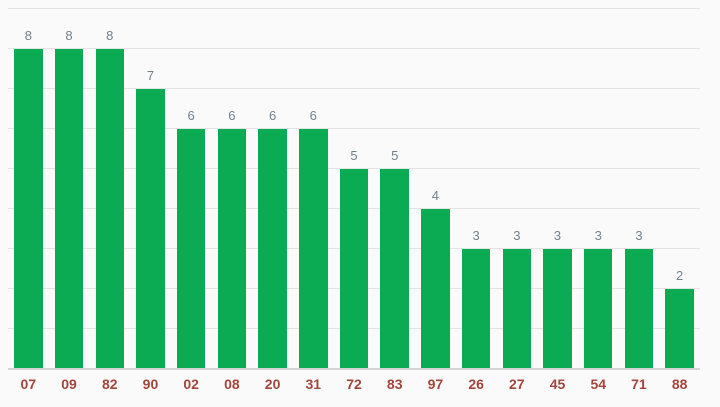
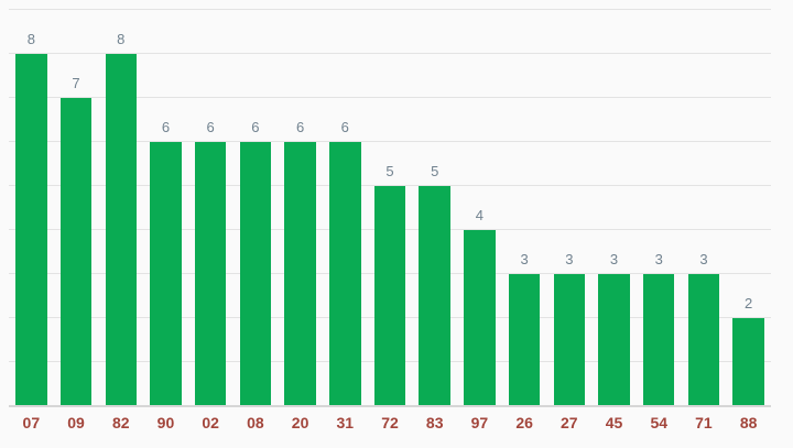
09: 8 -> 7
90: 7 -> 6
